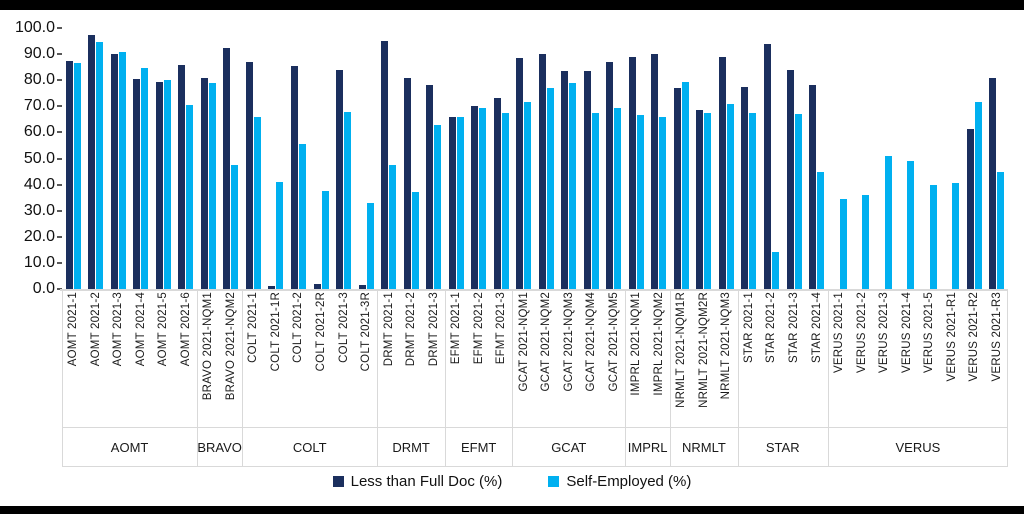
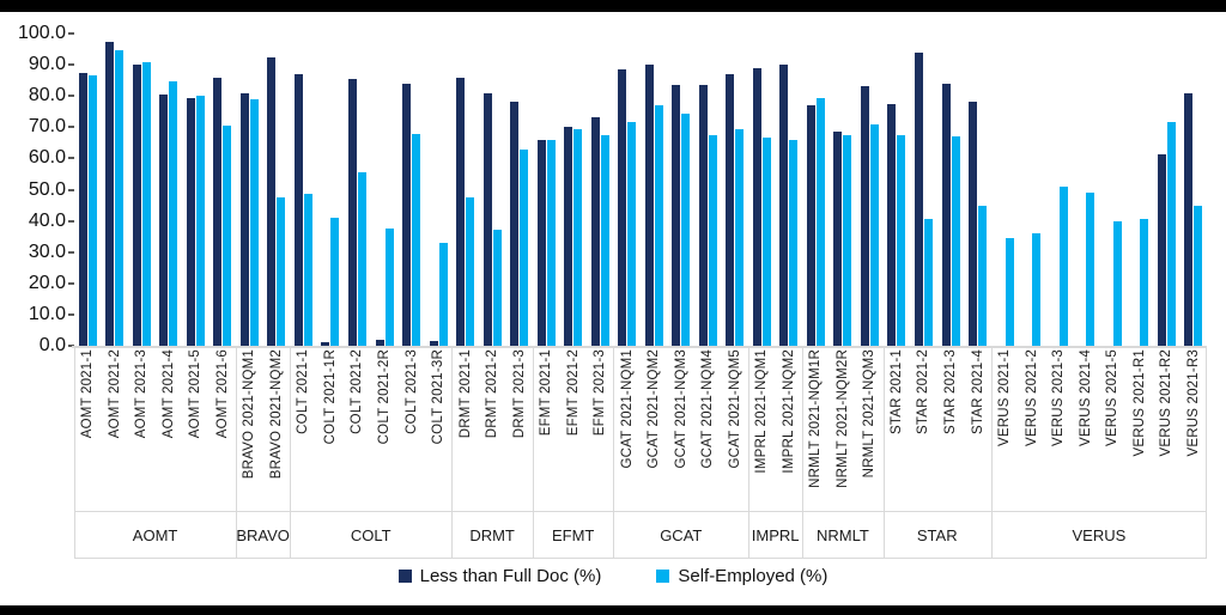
Self-Employed (%)/COLT 2021-1: 66 -> 48
Less than Full Doc (%)/DRMT 2021-1: 95 -> 86
Self-Employed (%)/GCAT 2021-NQM3: 79 -> 74
Less than Full Doc (%)/NRMLT 2021-NQM3: 89 -> 83
Self-Employed (%)/STAR 2021-2: 14 -> 40
